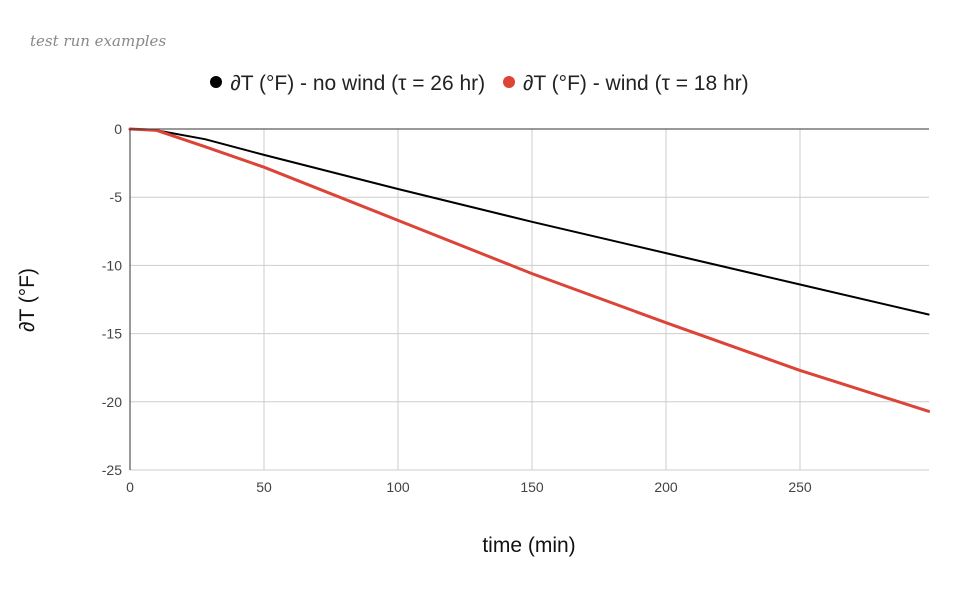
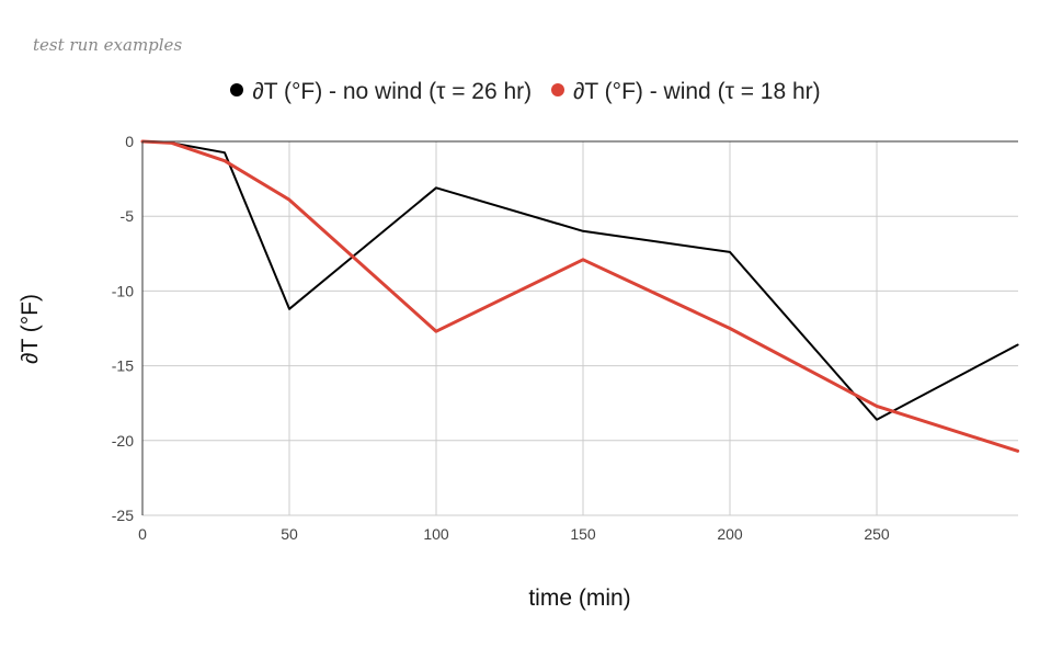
∂T (°F) - no wind (τ = 26 hr)/50: -1.9 -> -11.2
∂T (°F) - wind (τ = 18 hr)/50: -2.8 -> -3.9
∂T (°F) - no wind (τ = 26 hr)/100: -4.4 -> -3.1
∂T (°F) - wind (τ = 18 hr)/100: -6.7 -> -12.7
∂T (°F) - no wind (τ = 26 hr)/150: -6.8 -> -6.0
∂T (°F) - wind (τ = 18 hr)/150: -10.6 -> -7.9
∂T (°F) - no wind (τ = 26 hr)/200: -9.1 -> -7.4
∂T (°F) - wind (τ = 18 hr)/200: -14.2 -> -12.5
∂T (°F) - no wind (τ = 26 hr)/250: -11.4 -> -18.6
